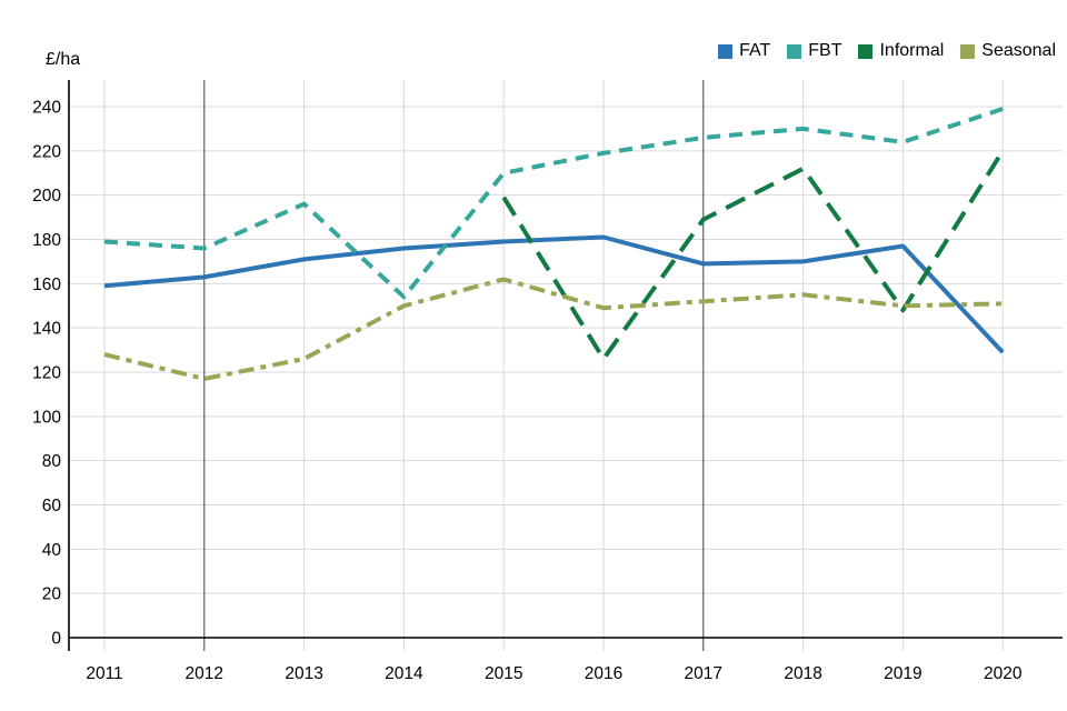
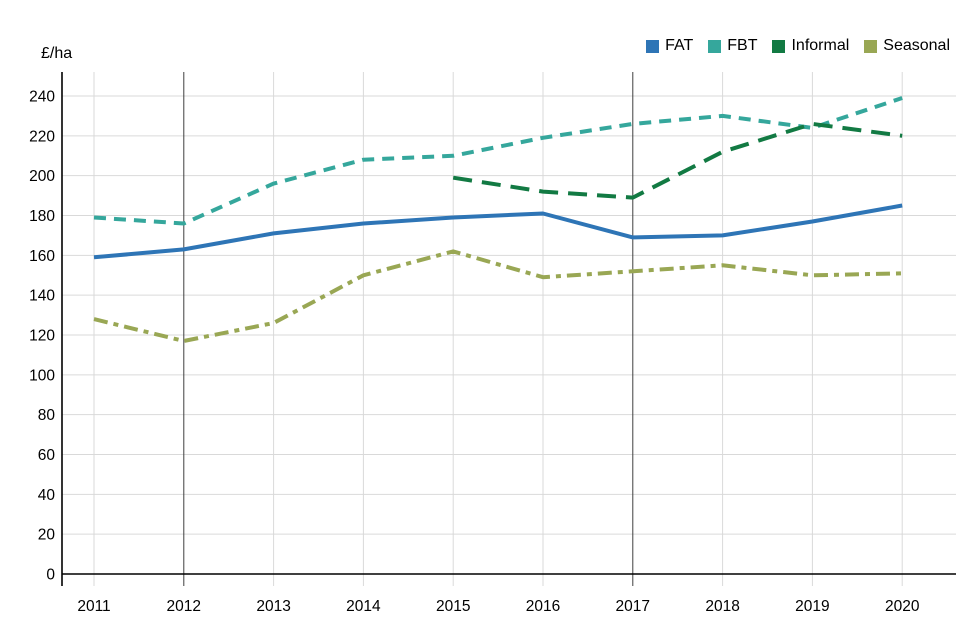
FBT/2014: 154 -> 208
Informal/2016: 126 -> 192
Informal/2019: 148 -> 226
FAT/2020: 129 -> 185
